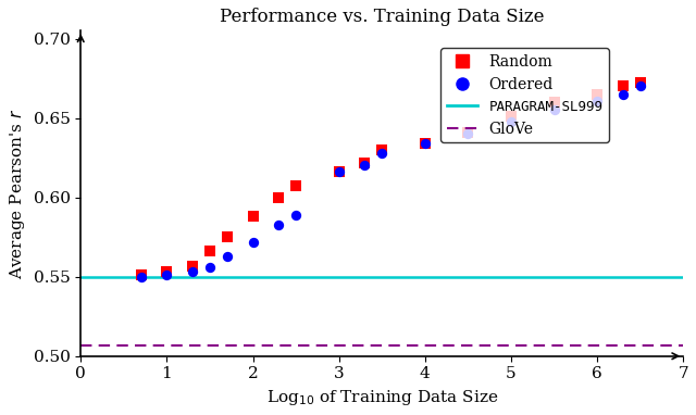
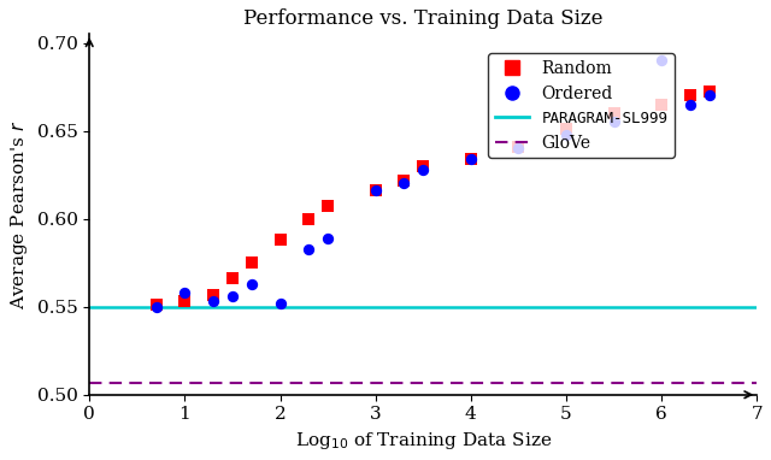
Ordered/1: 0.551 -> 0.558
Ordered/2: 0.572 -> 0.552
Ordered/6: 0.661 -> 0.690
